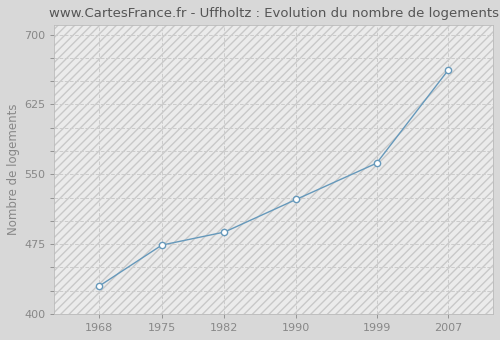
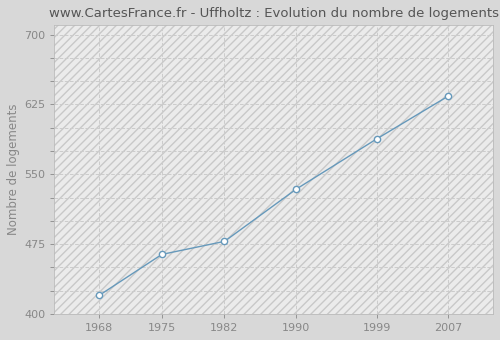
1968: 430 -> 420
1975: 474 -> 464
1982: 488 -> 478
1990: 523 -> 534
1999: 562 -> 588
2007: 662 -> 634
